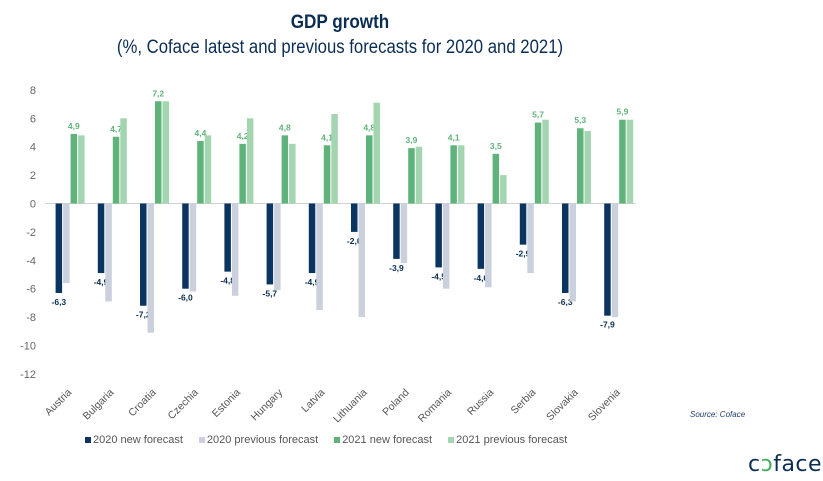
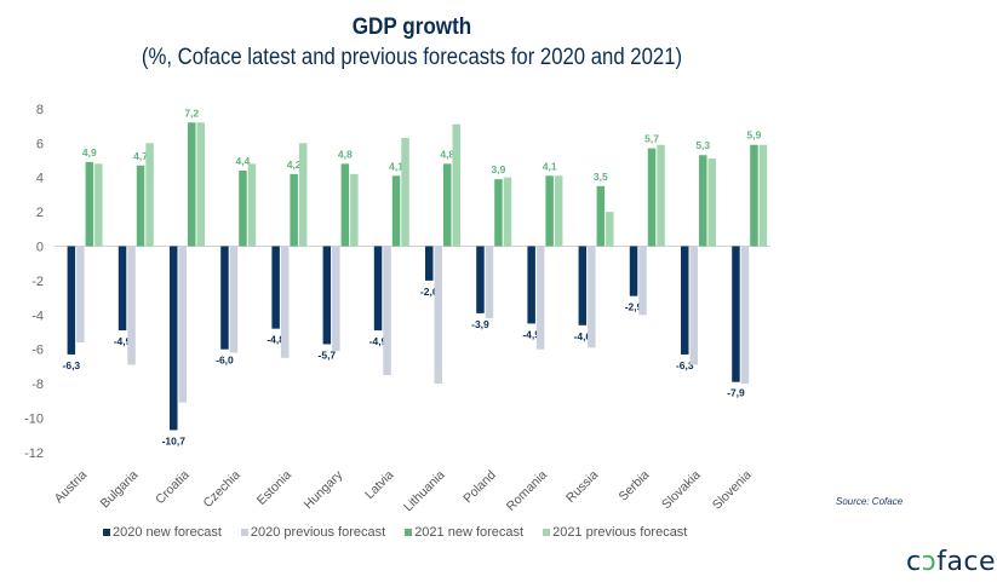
2020 new forecast/Croatia: -7,2 -> -10,7
2020 previous forecast/Serbia: -4.9 -> -4.0
